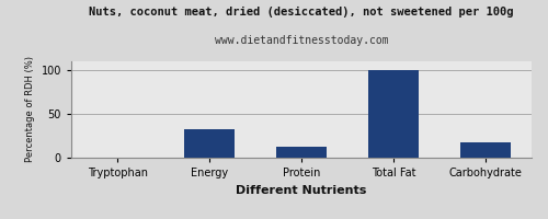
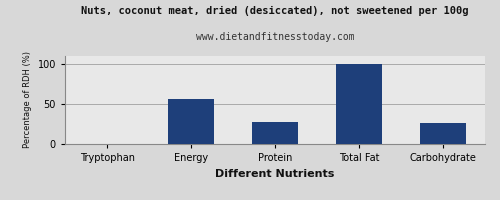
Energy: 33 -> 56
Protein: 12 -> 28
Carbohydrate: 18 -> 26
